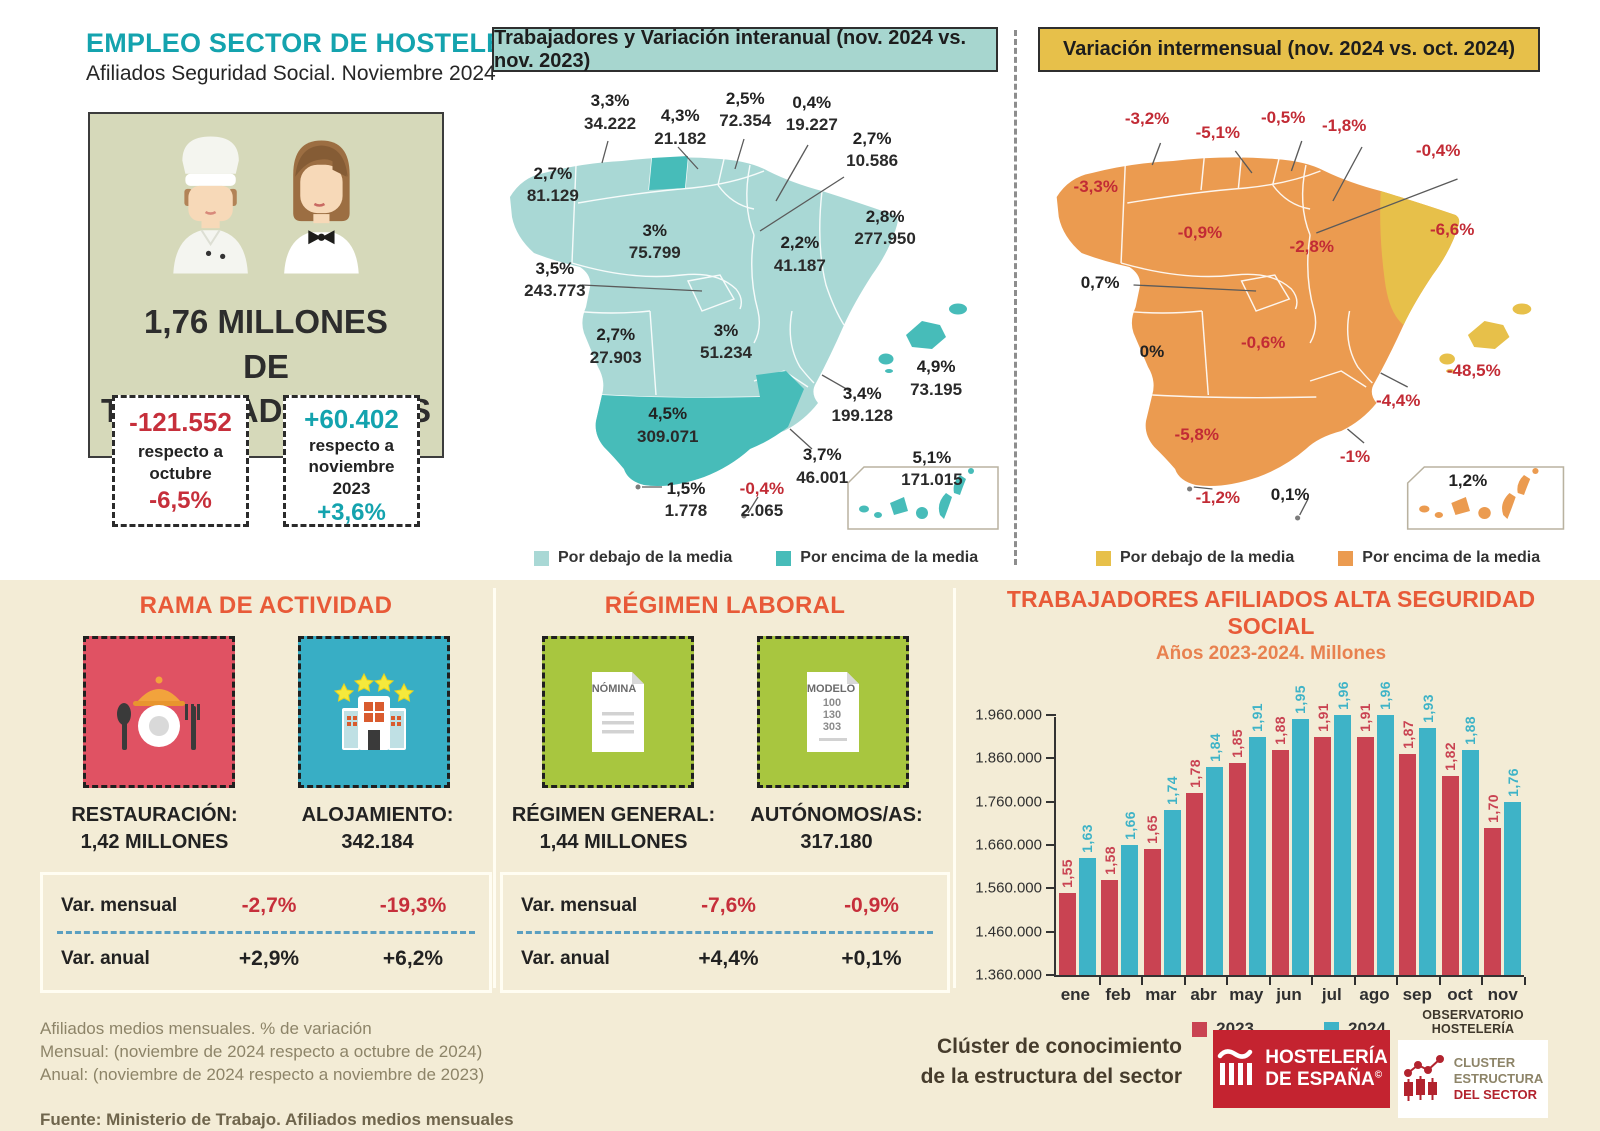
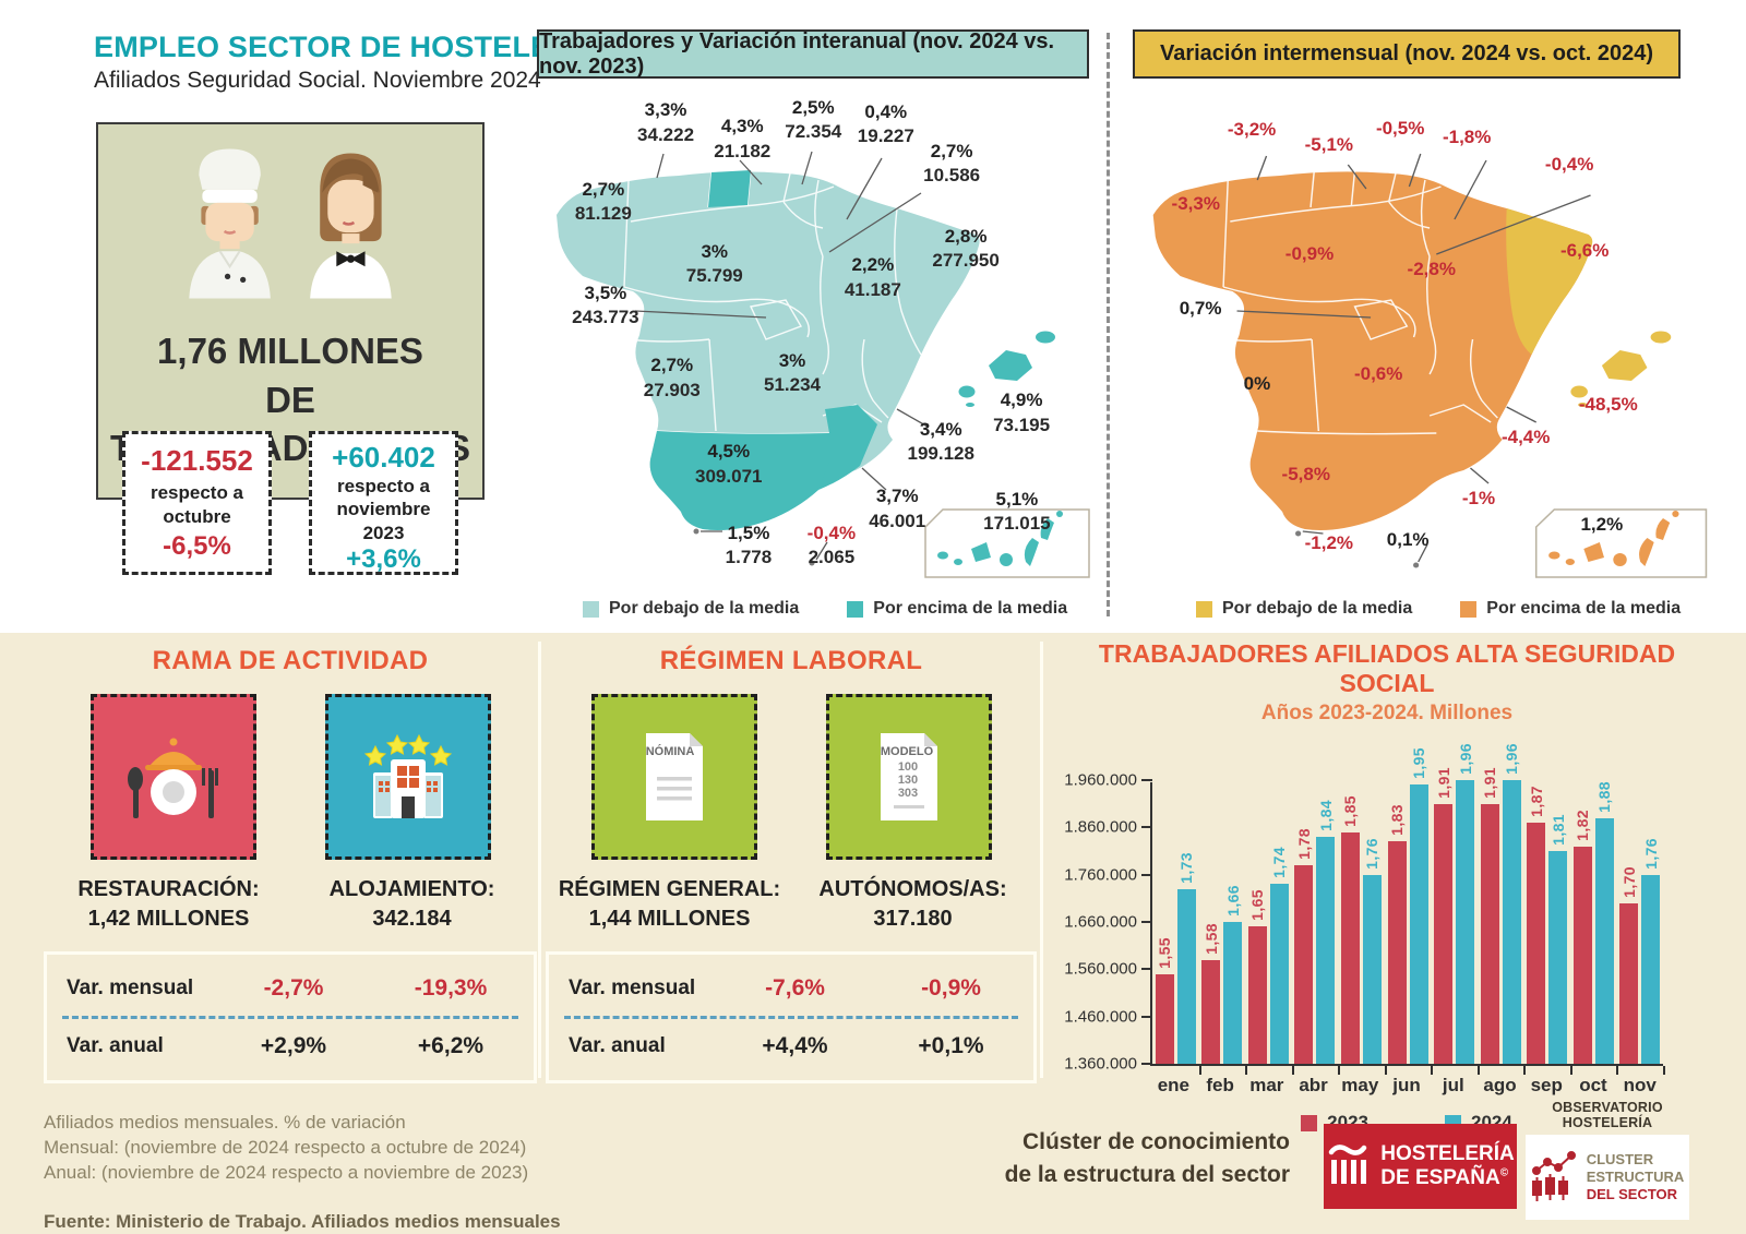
2024/ene: 1,63 -> 1,73
2024/may: 1,91 -> 1,76
2023/jun: 1,88 -> 1,83
2024/sep: 1,93 -> 1,81
